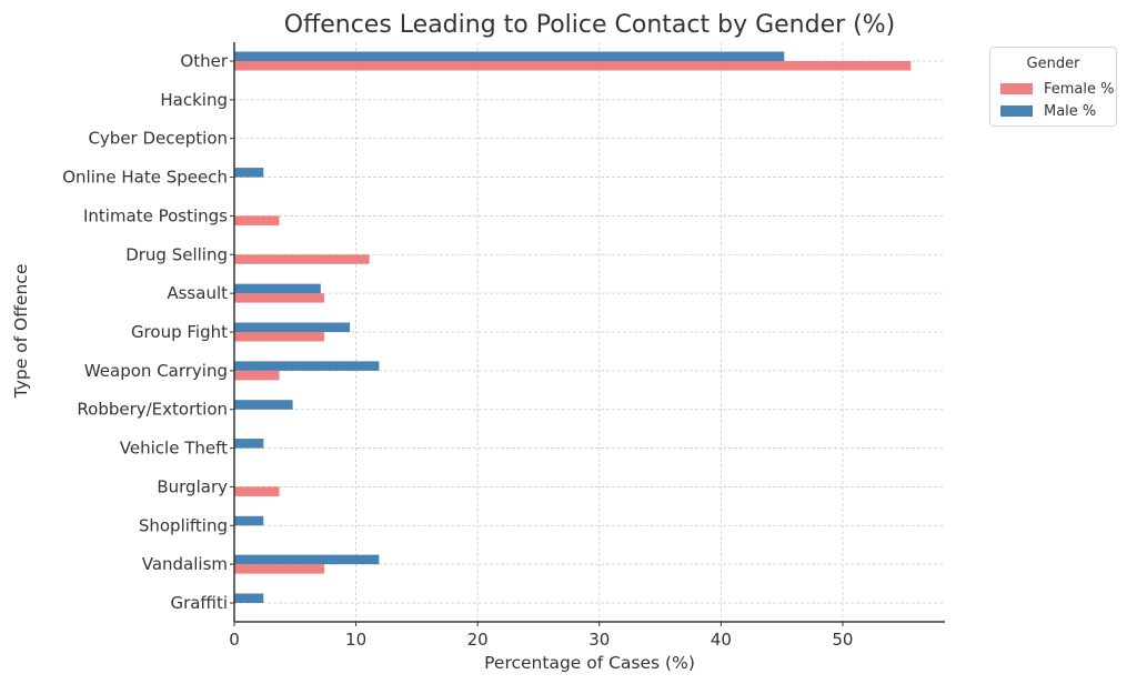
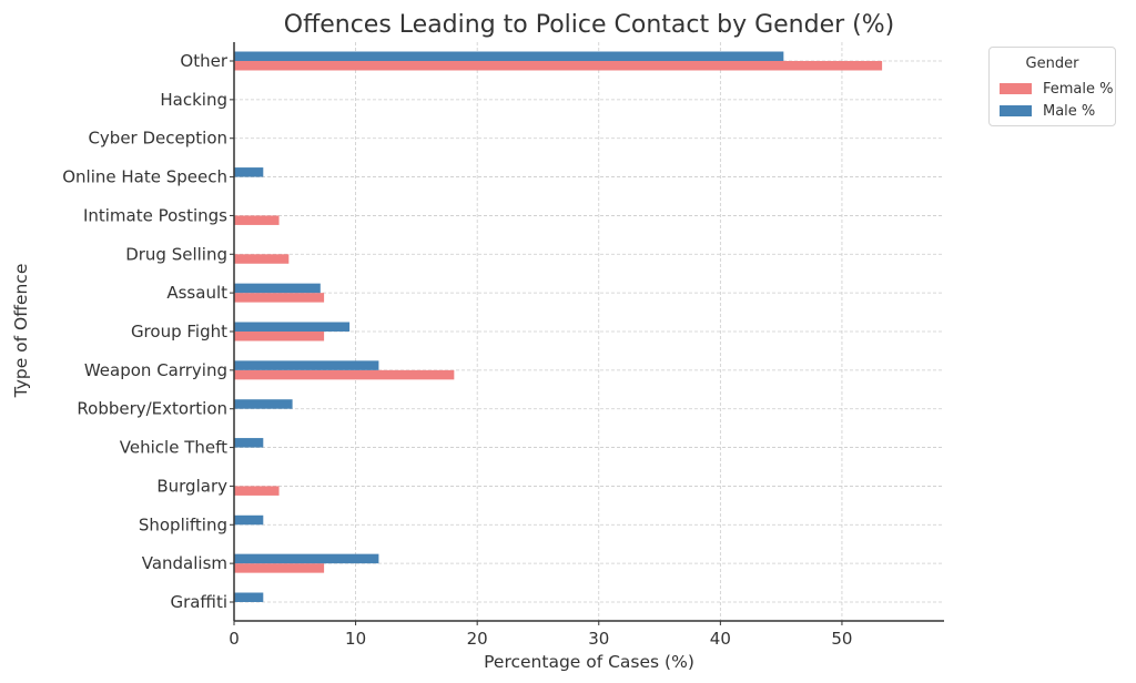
Female %/Weapon Carrying: 3.7 -> 18.1
Female %/Drug Selling: 11.1 -> 4.5
Female %/Other: 55.6 -> 53.3
